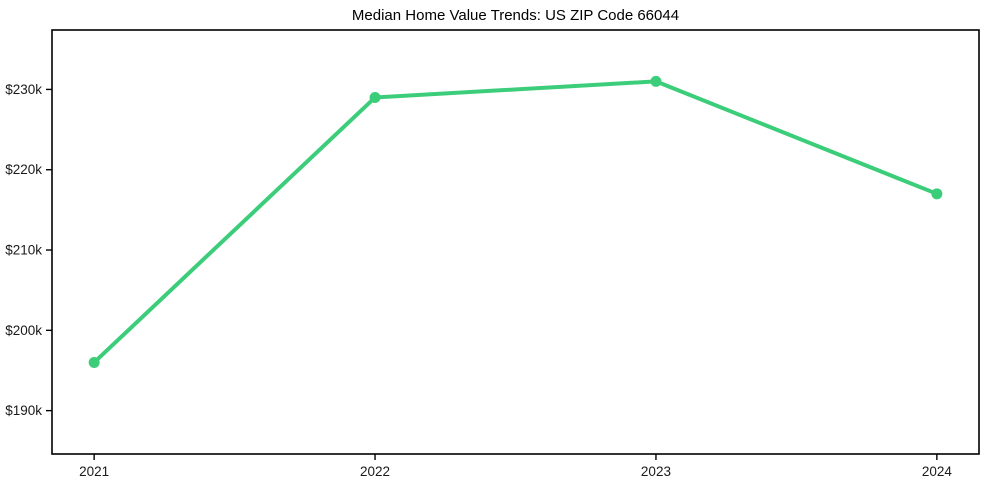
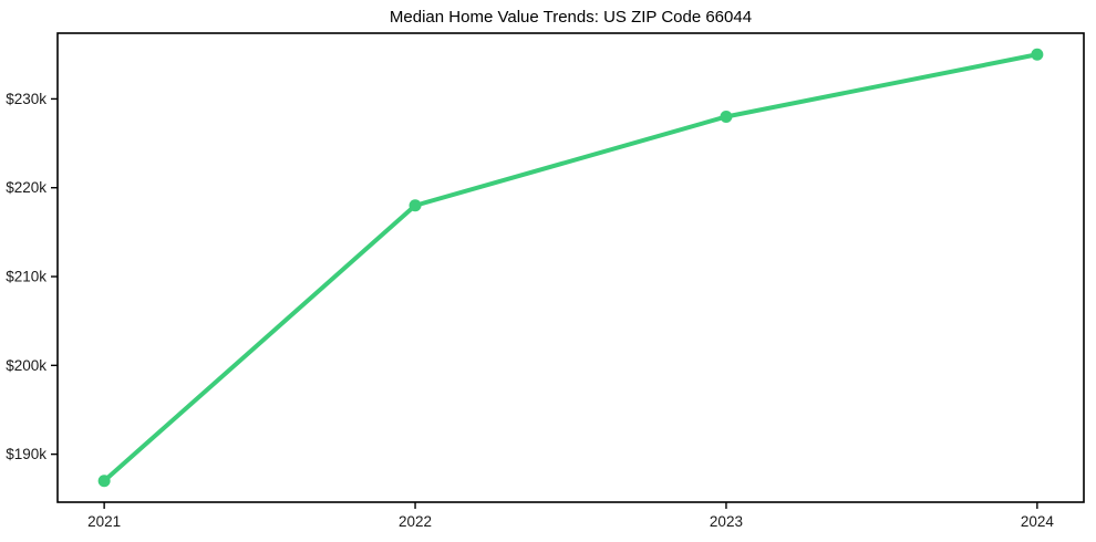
2021: $196k -> $187k
2022: $229k -> $218k
2023: $231k -> $228k
2024: $217k -> $235k
